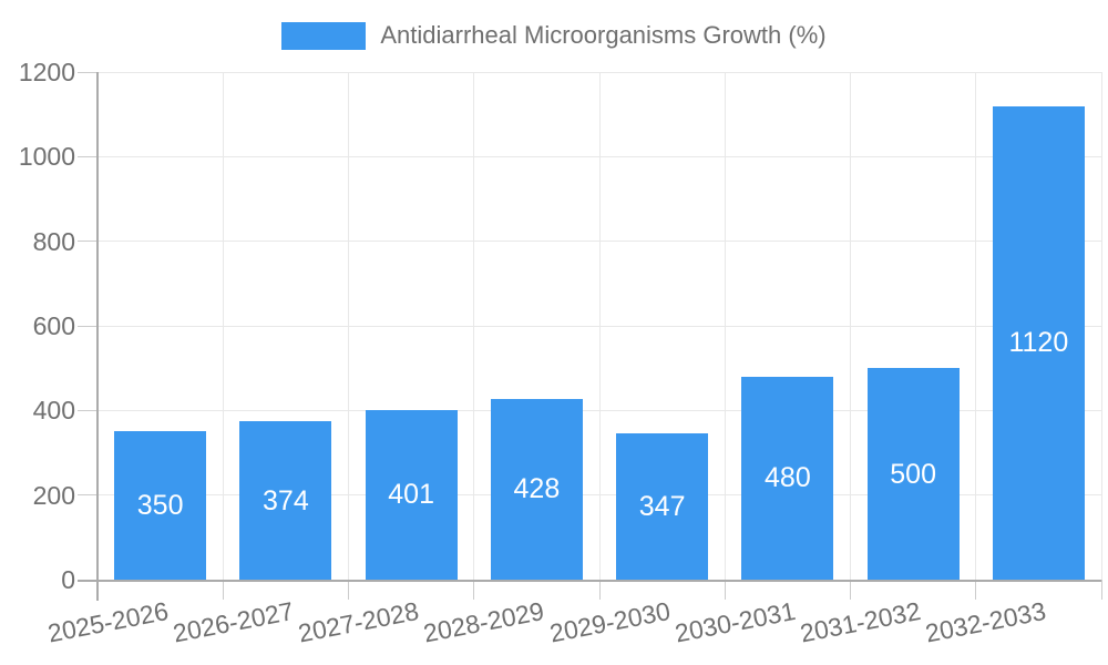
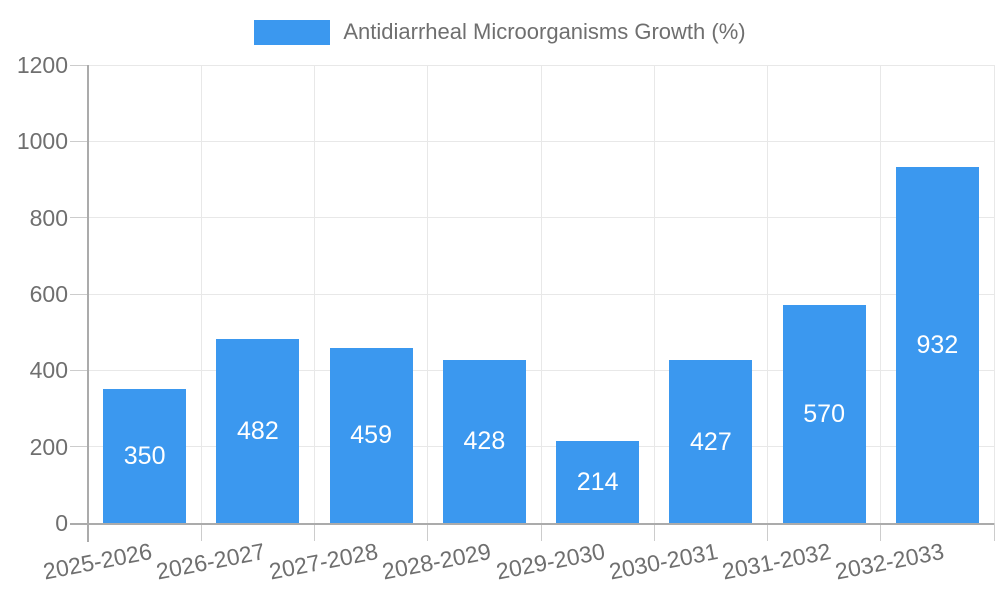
2026-2027: 374 -> 482
2027-2028: 401 -> 459
2029-2030: 347 -> 214
2030-2031: 480 -> 427
2031-2032: 500 -> 570
2032-2033: 1120 -> 932
